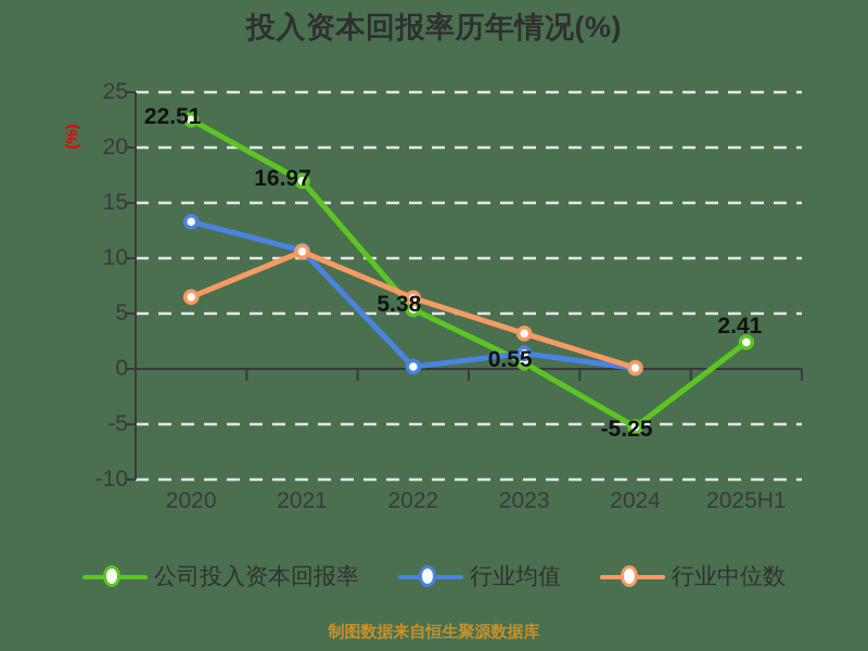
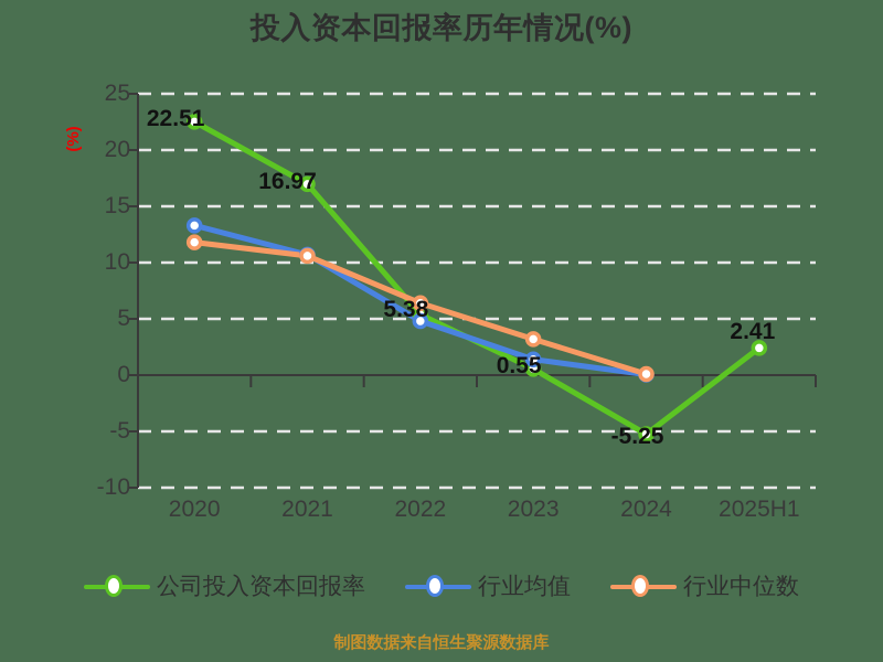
行业中位数/2020: 6.5 -> 11.8
行业均值/2022: 0.2 -> 4.8
